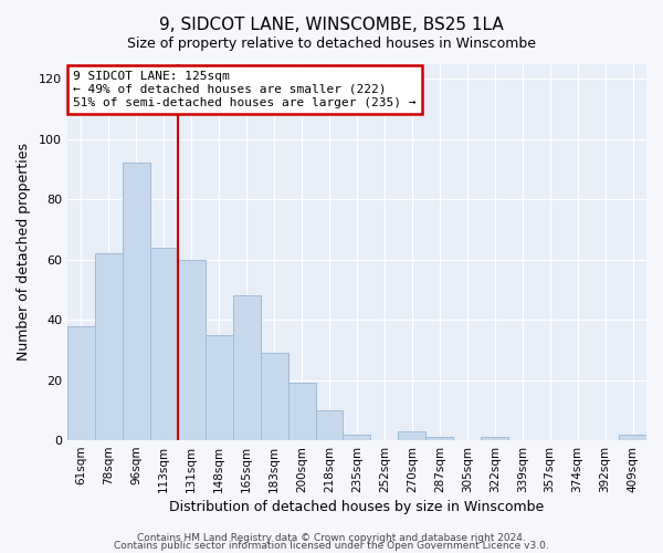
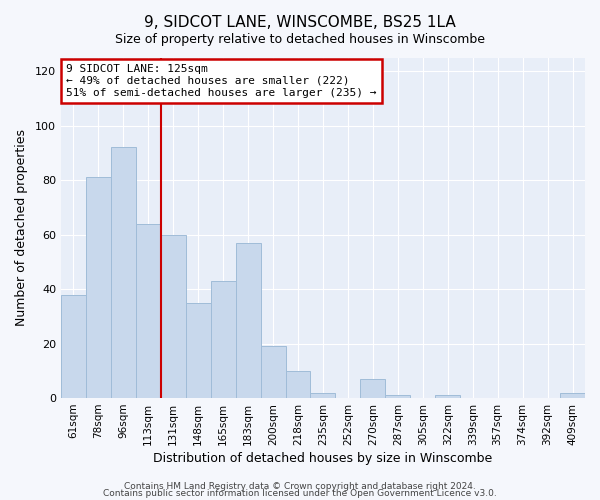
78sqm: 62 -> 81
165sqm: 48 -> 43
183sqm: 29 -> 57
270sqm: 3 -> 7
